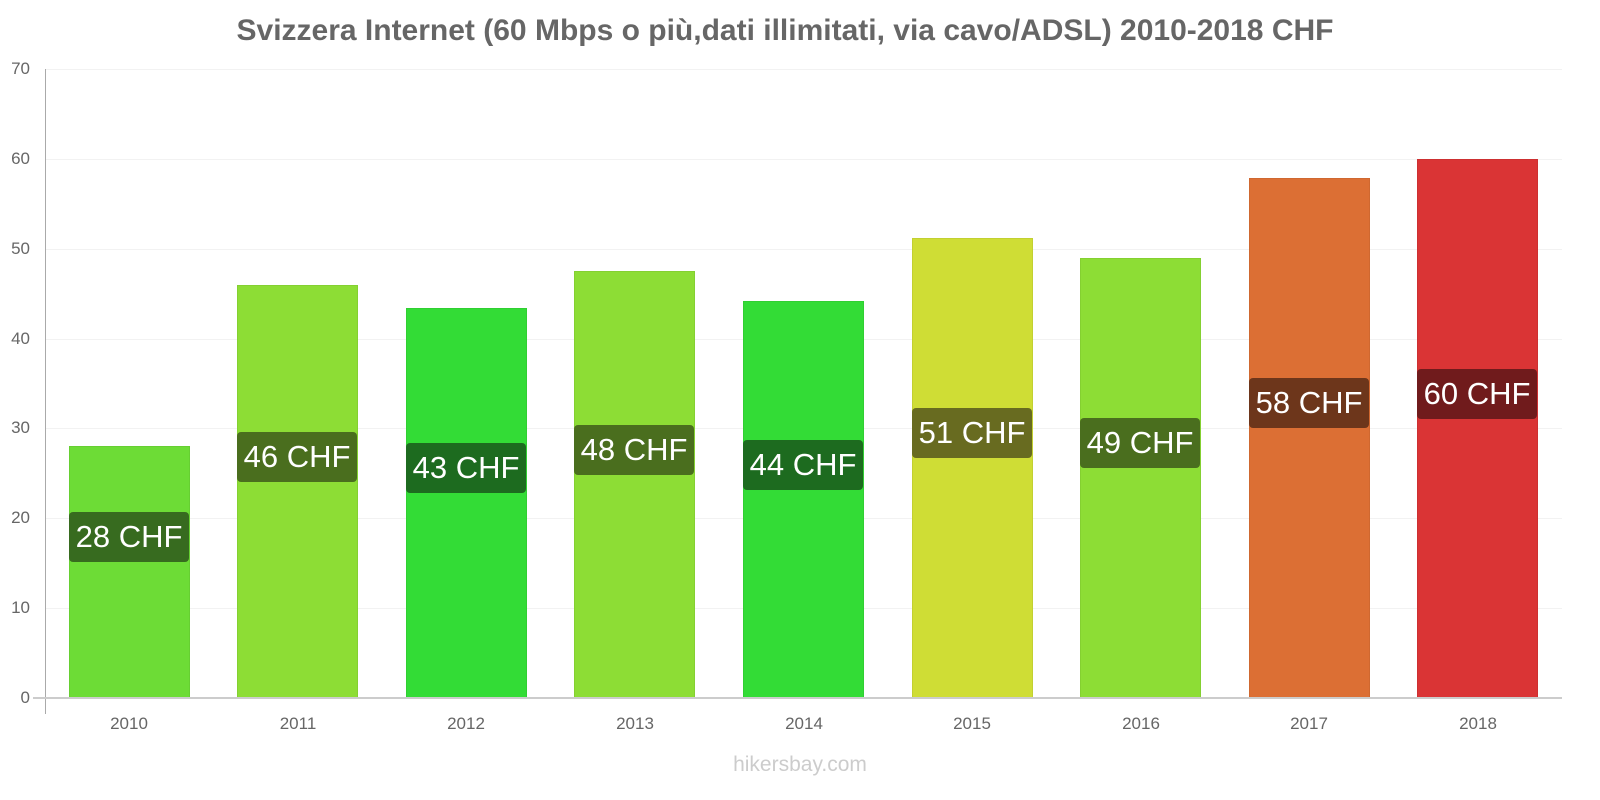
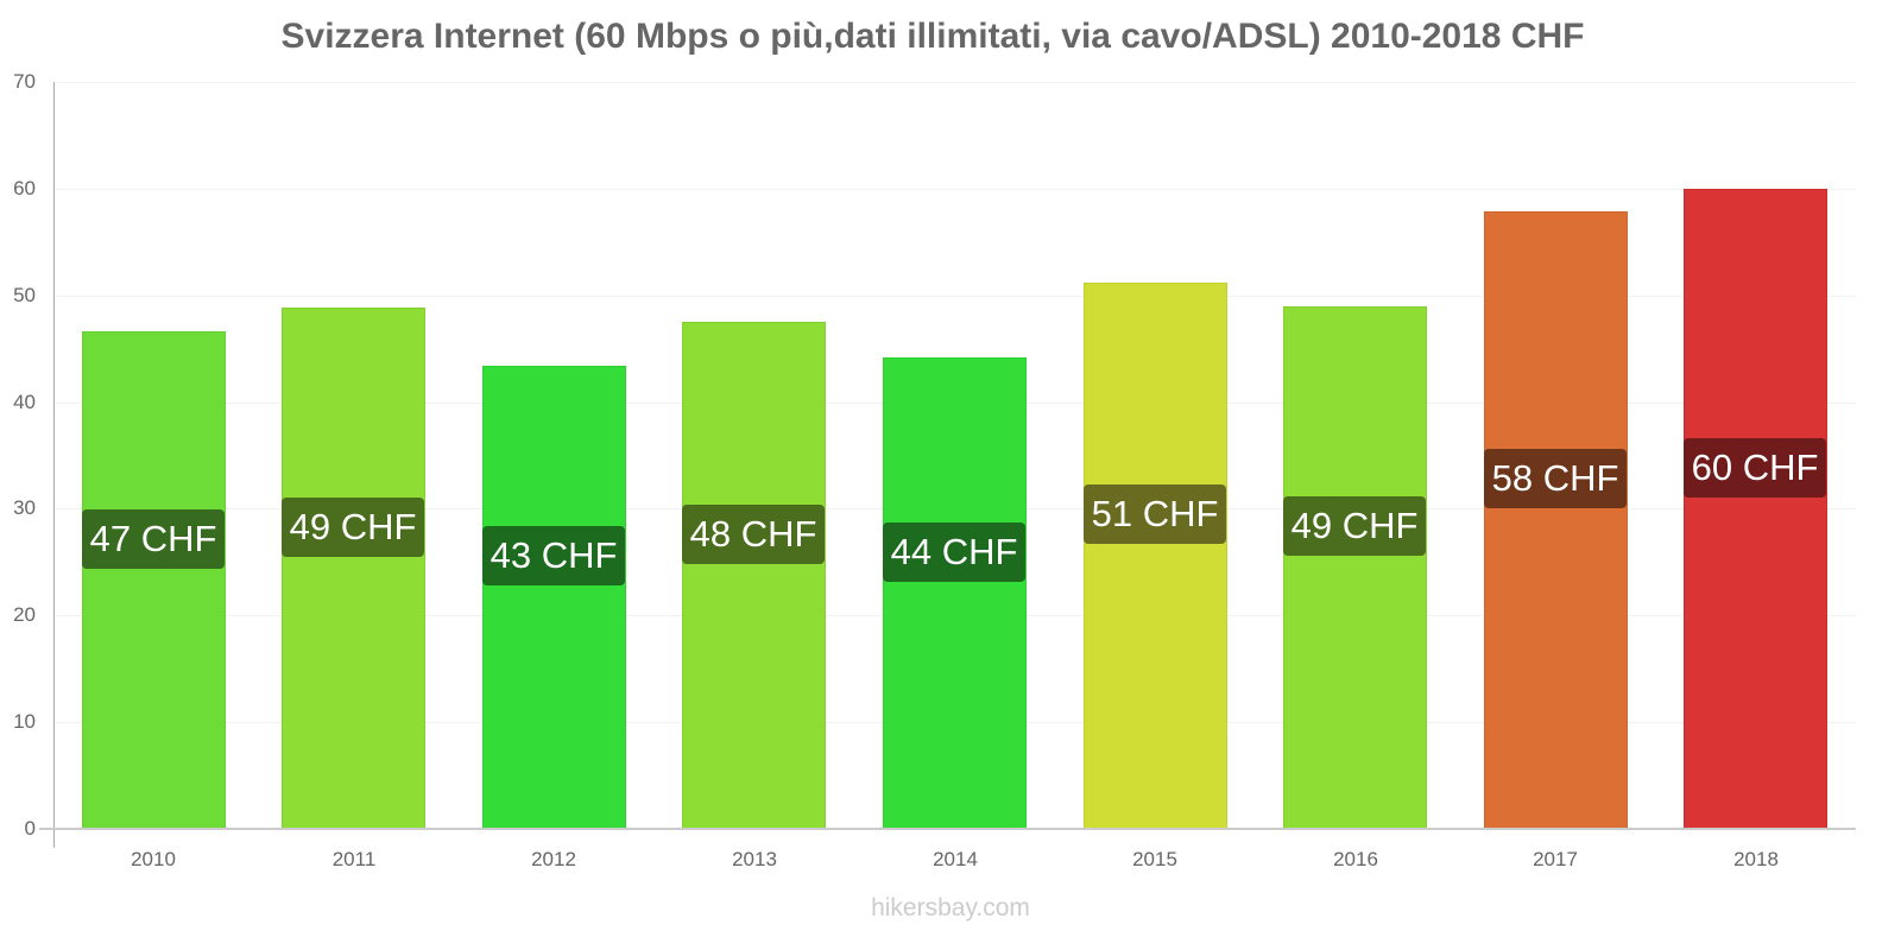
2010: 28 -> 47
2011: 46 -> 49
